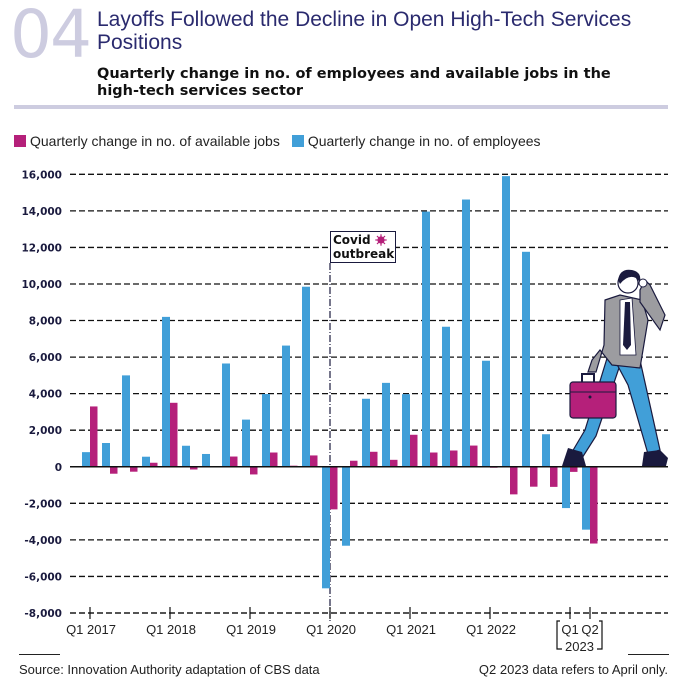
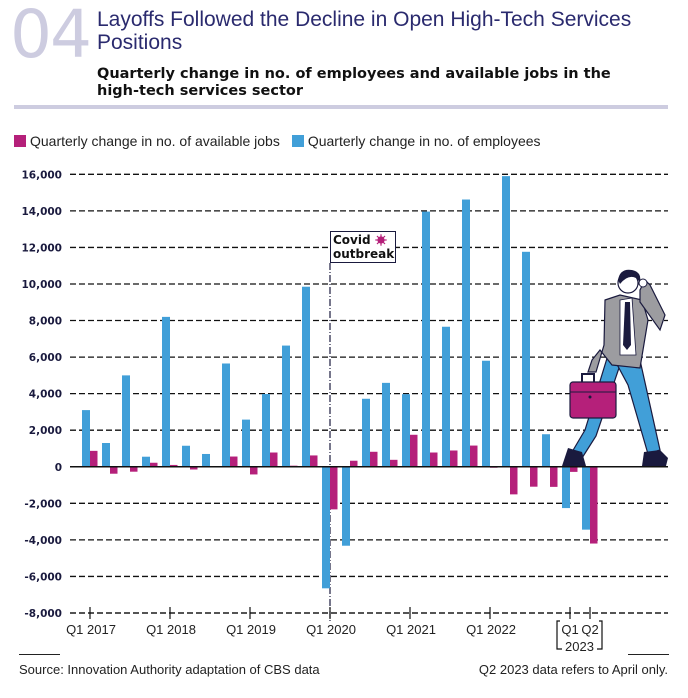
Quarterly change in no. of employees/Q1 2017: 800 -> 3100
Quarterly change in no. of available jobs/Q1 2017: 3300 -> 900
Quarterly change in no. of available jobs/Q1 2018: 3500 -> 100
